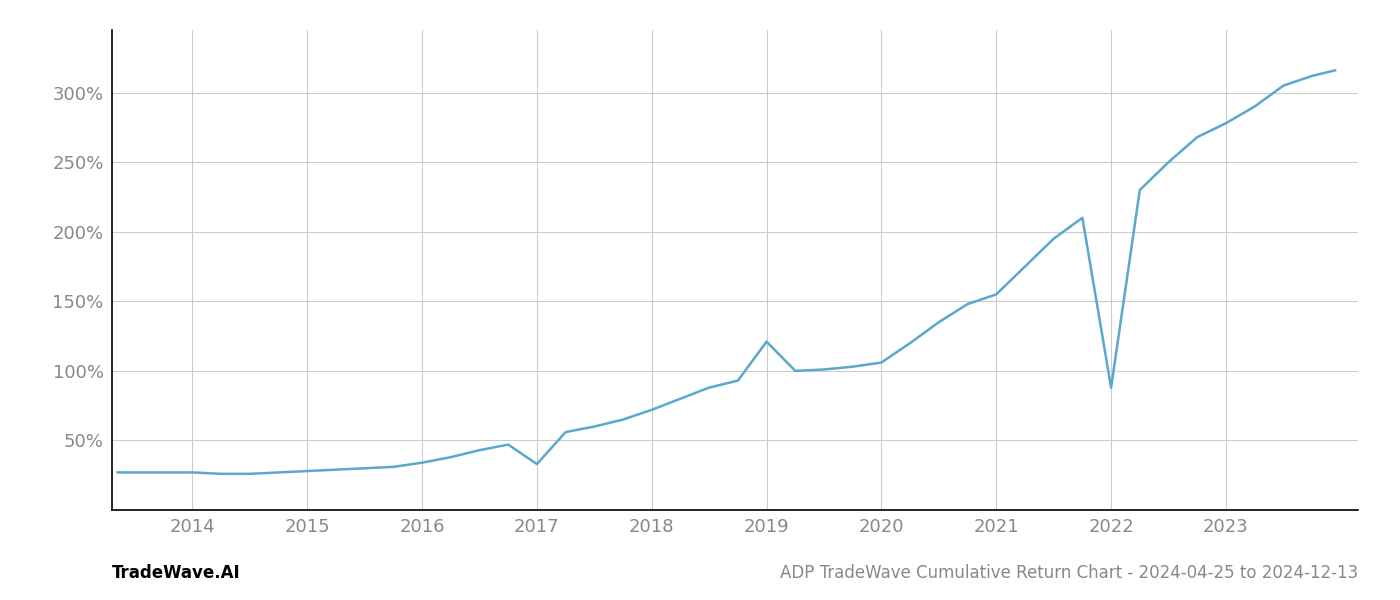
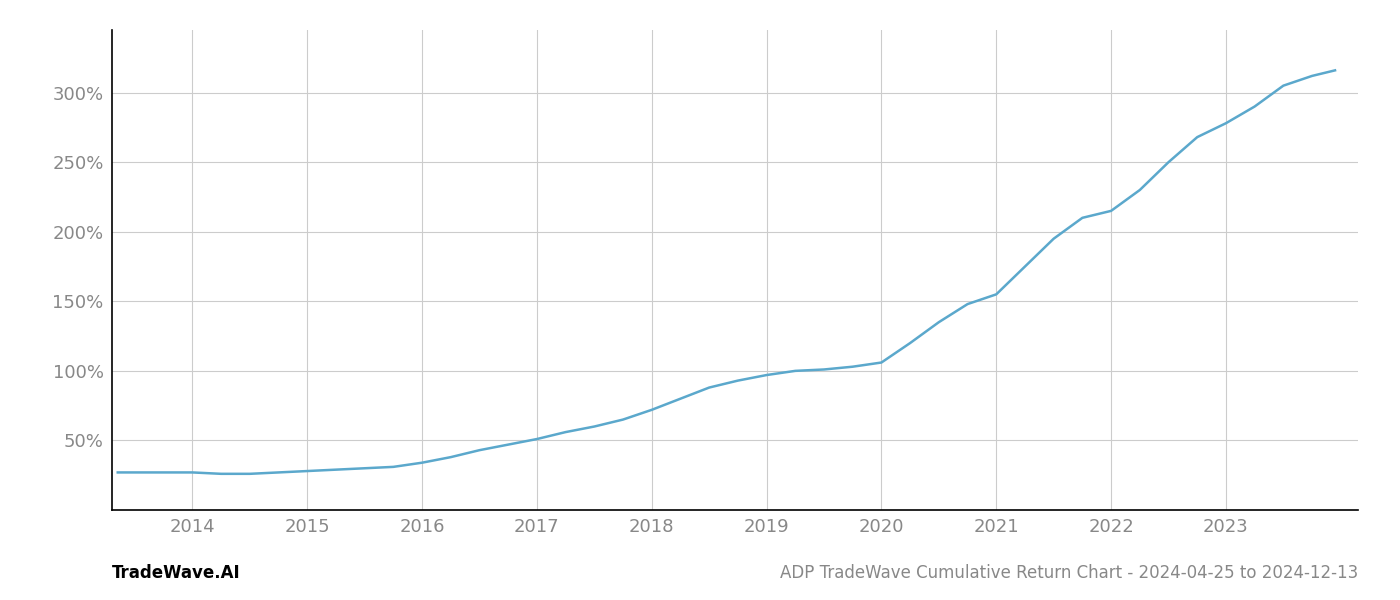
2017: 33% -> 51%
2019: 121% -> 97%
2022: 88% -> 215%
